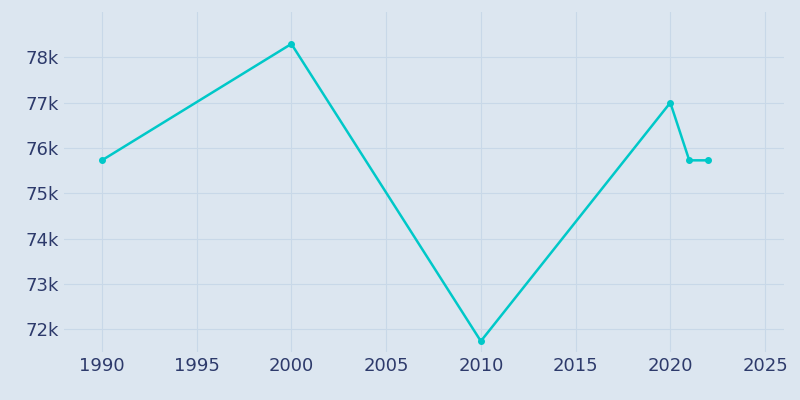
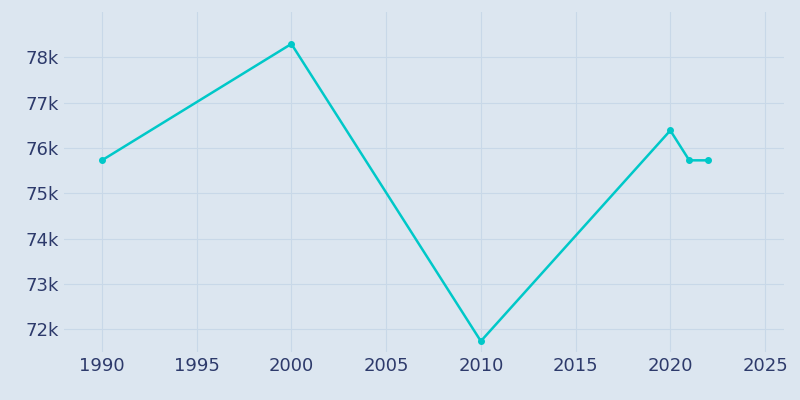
2020: 77.00k -> 76.39k
